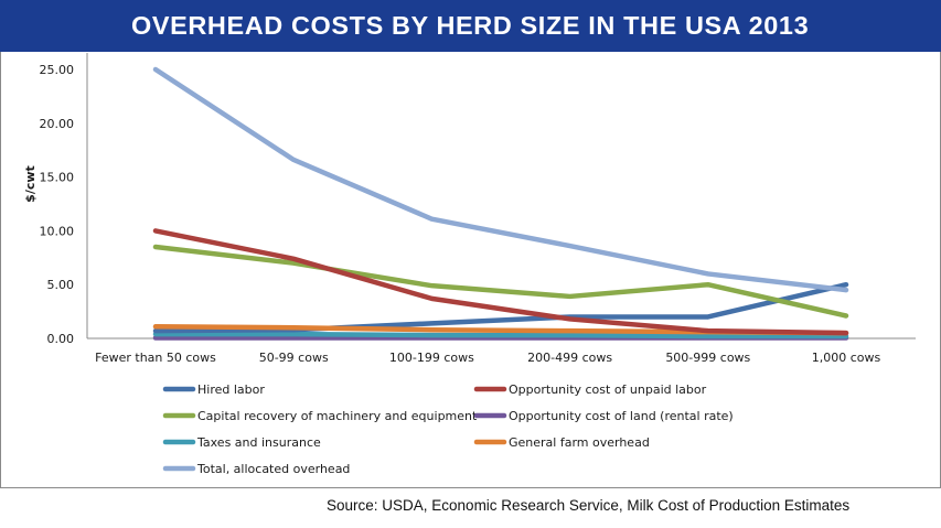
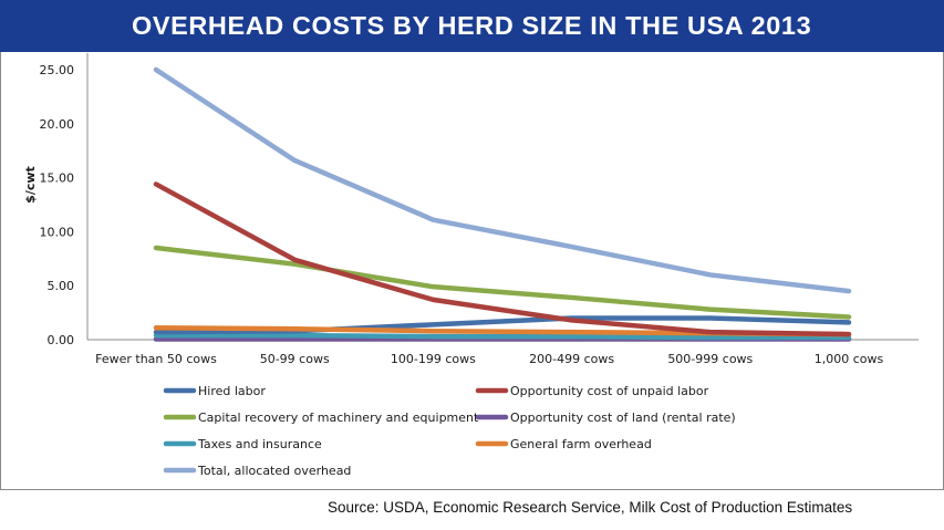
Opportunity cost of unpaid labor/Fewer than 50 cows: 10 -> 14
Capital recovery of machinery and equipment/500-999 cows: 5 -> 3
Hired labor/1,000 cows: 5 -> 2
